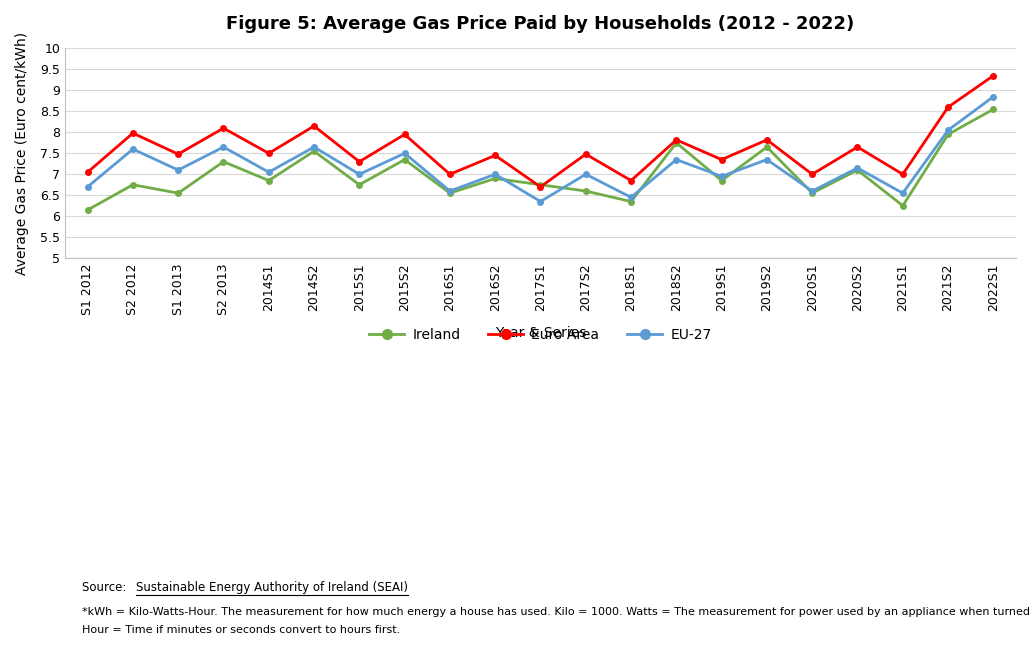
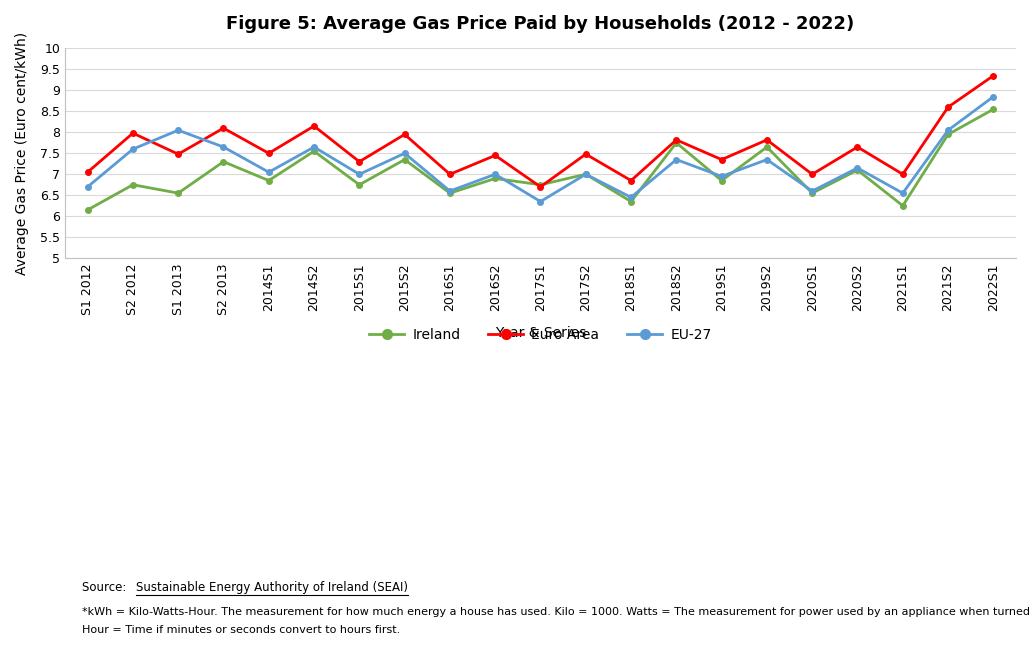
EU-27/S1 2013: 7.10 -> 8.05
Ireland/2017S2: 6.60 -> 7.00
